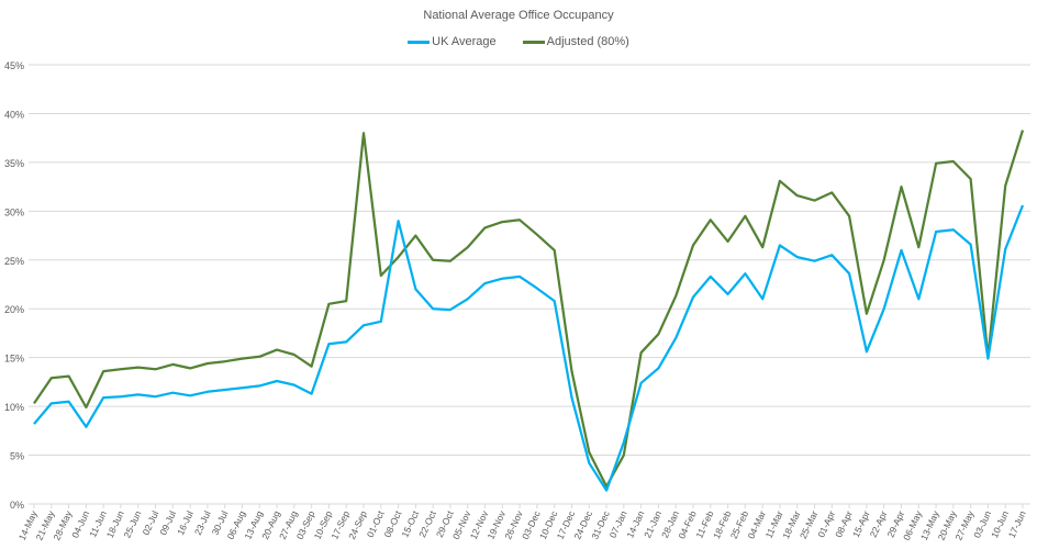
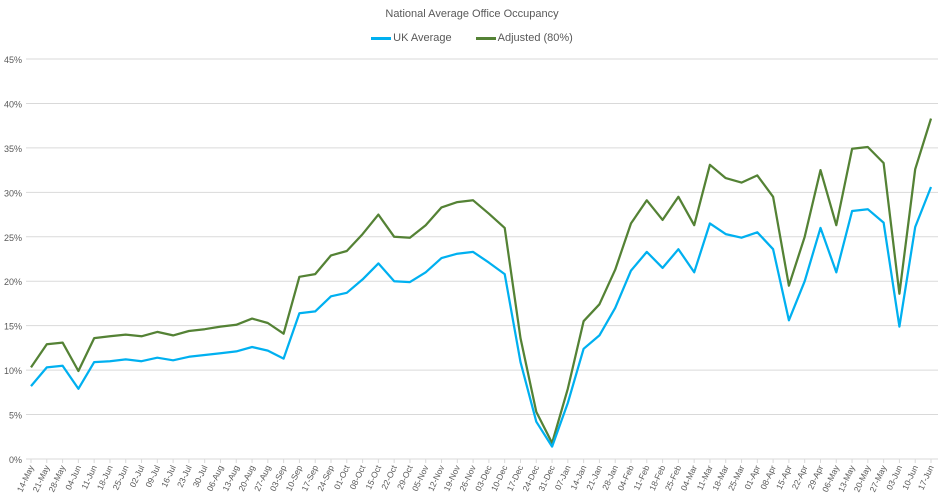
Adjusted (80%)/24-Sep: 38% -> 23%
UK Average/08-Oct: 29% -> 20%
Adjusted (80%)/07-Jan: 5% -> 8%
Adjusted (80%)/03-Jun: 15% -> 19%
